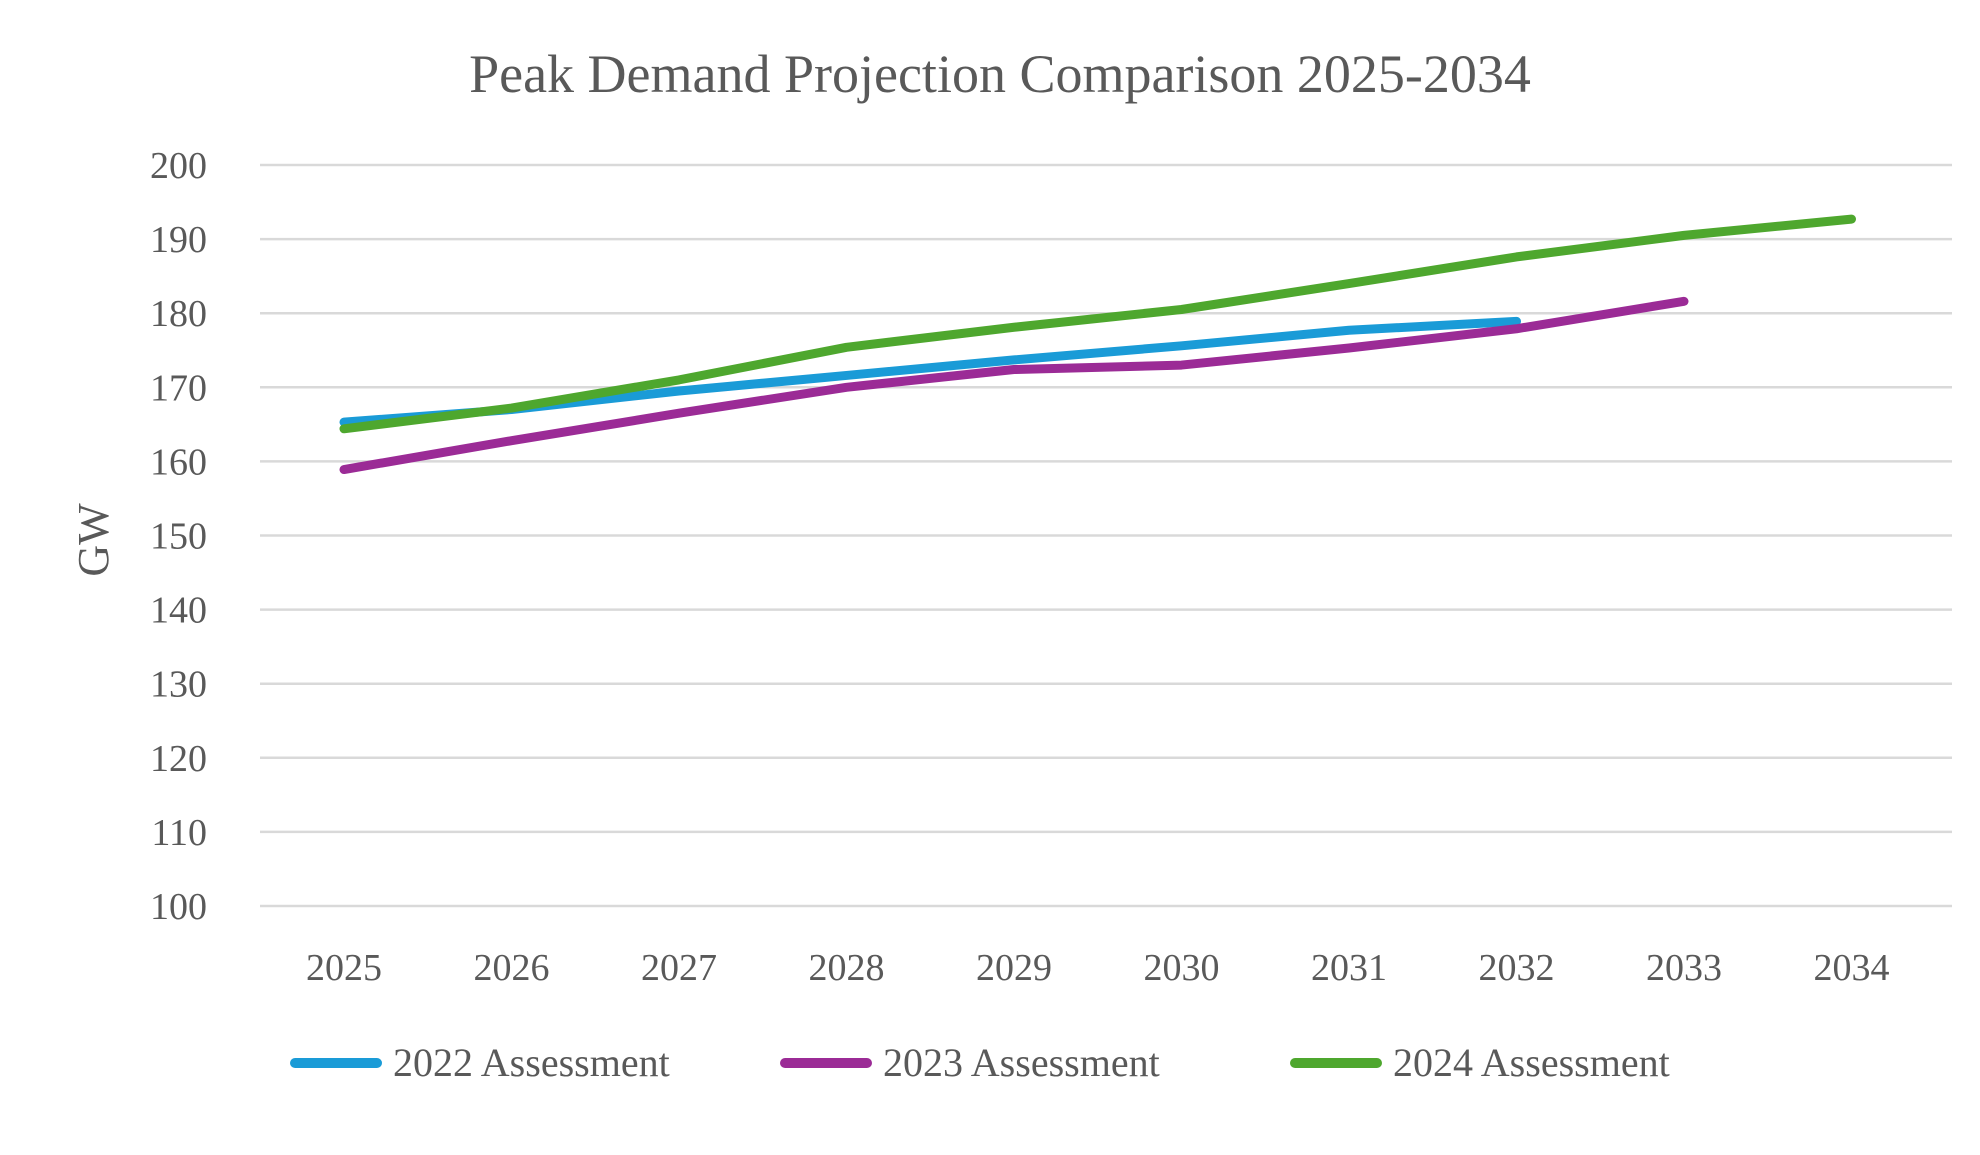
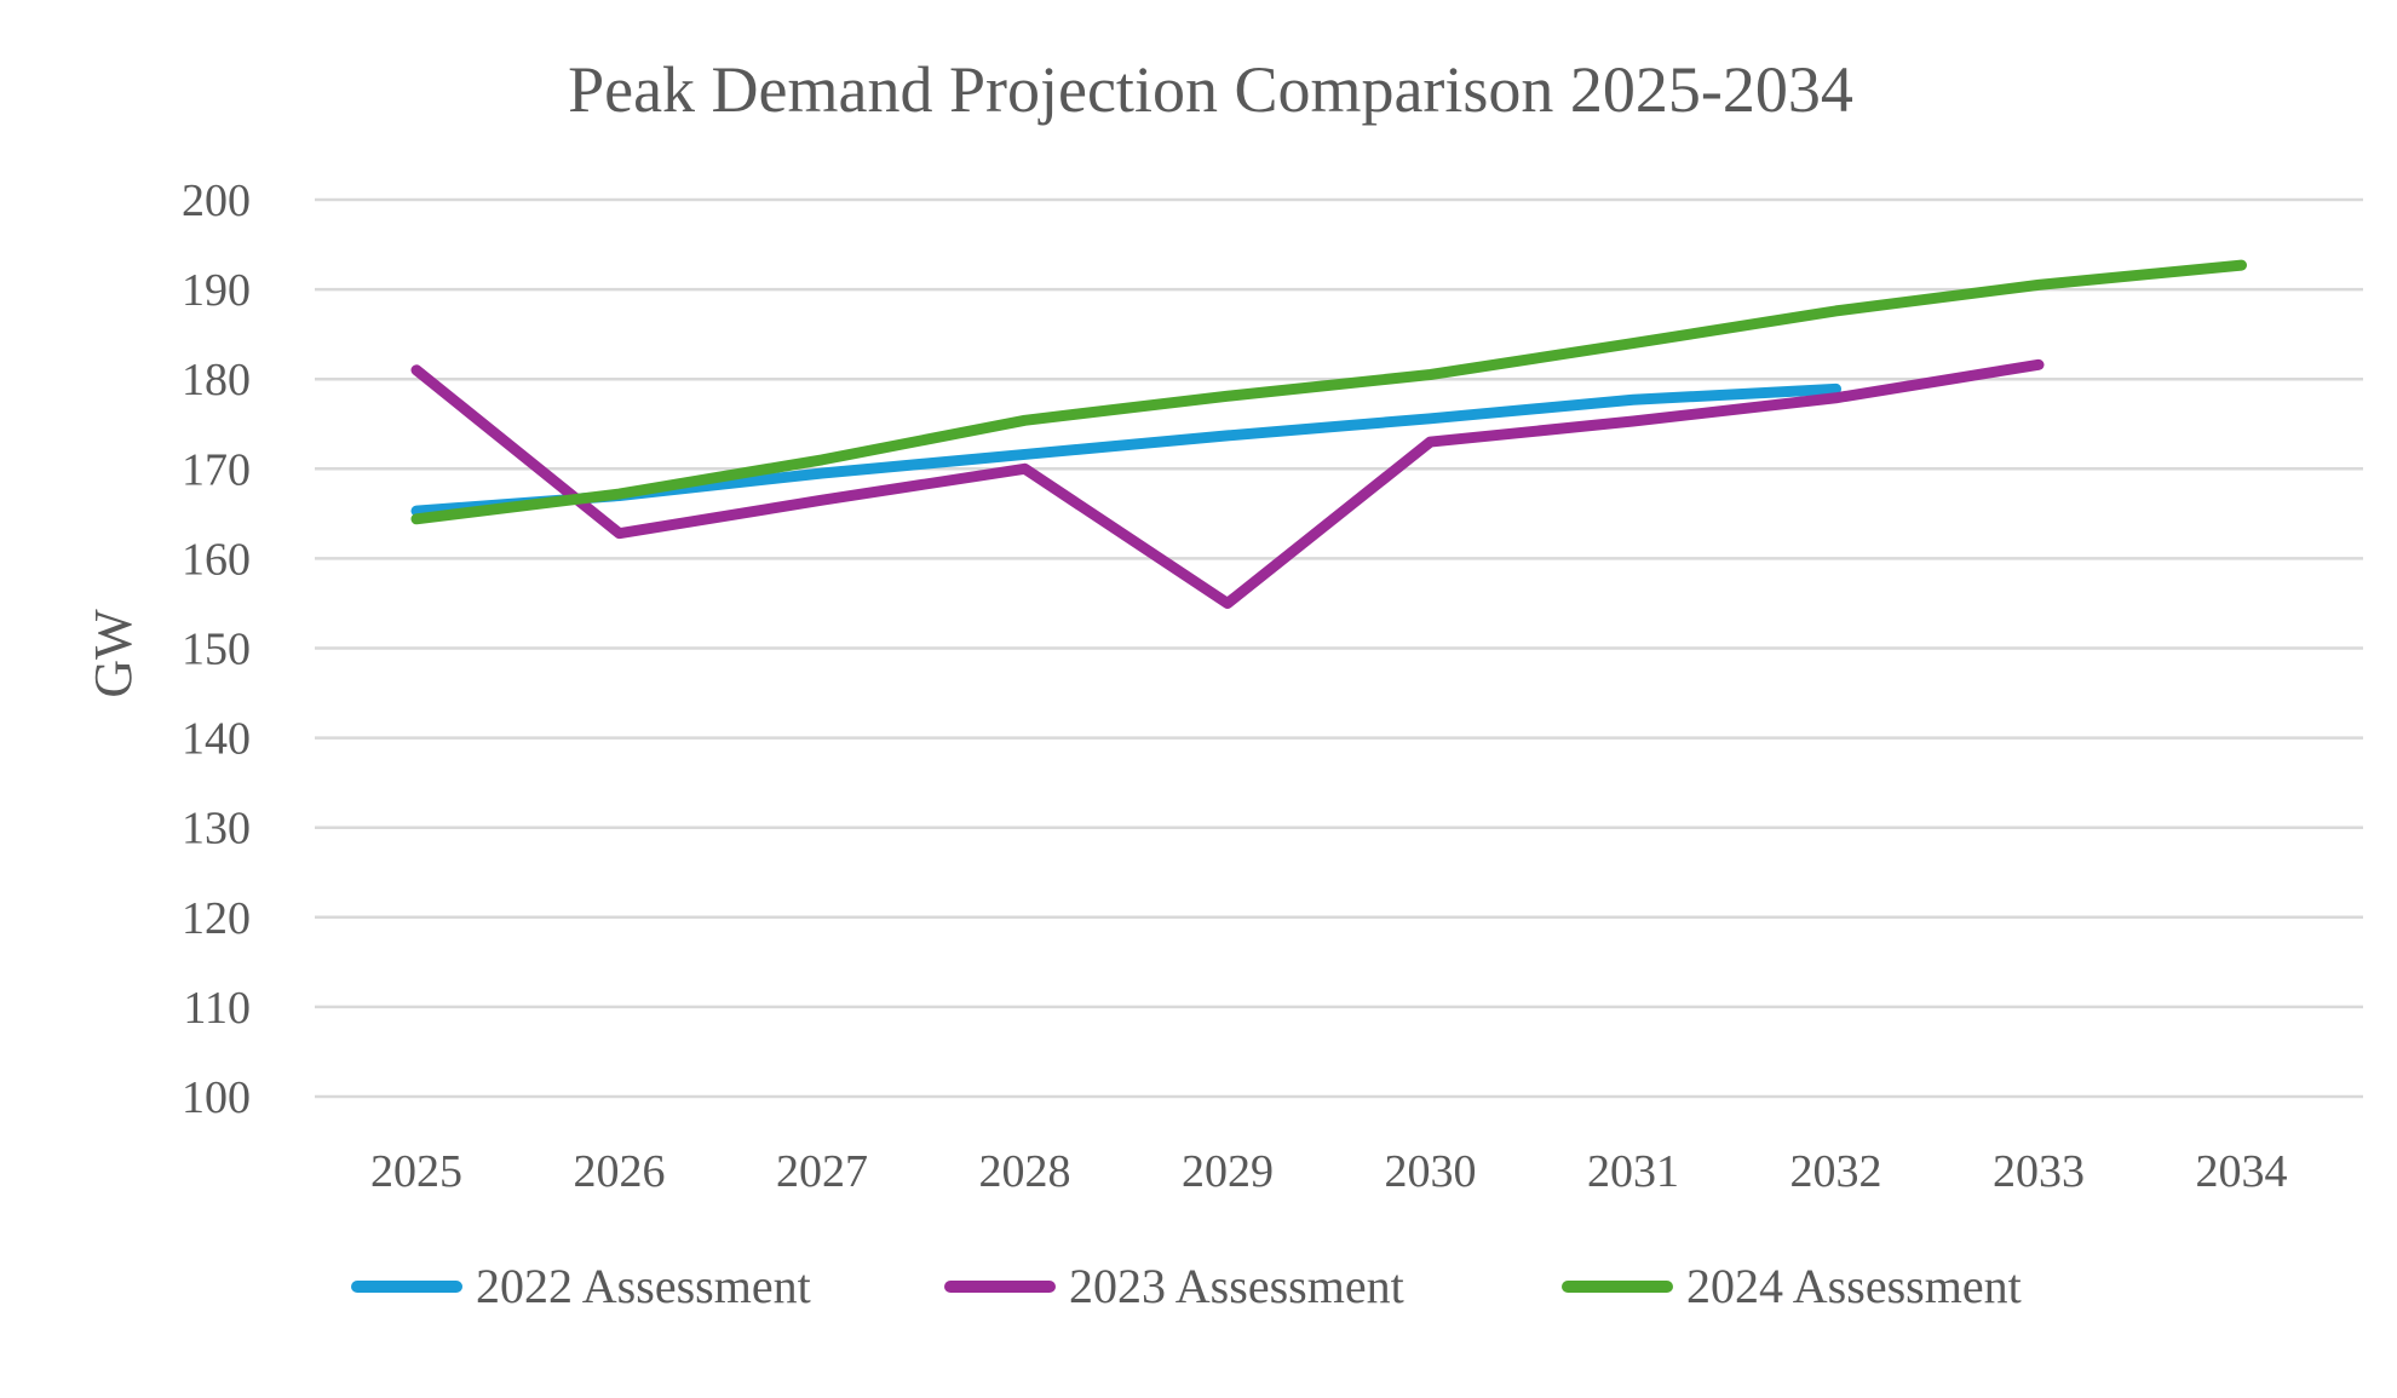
2023 Assessment/2025: 159 -> 181
2023 Assessment/2029: 172 -> 155
